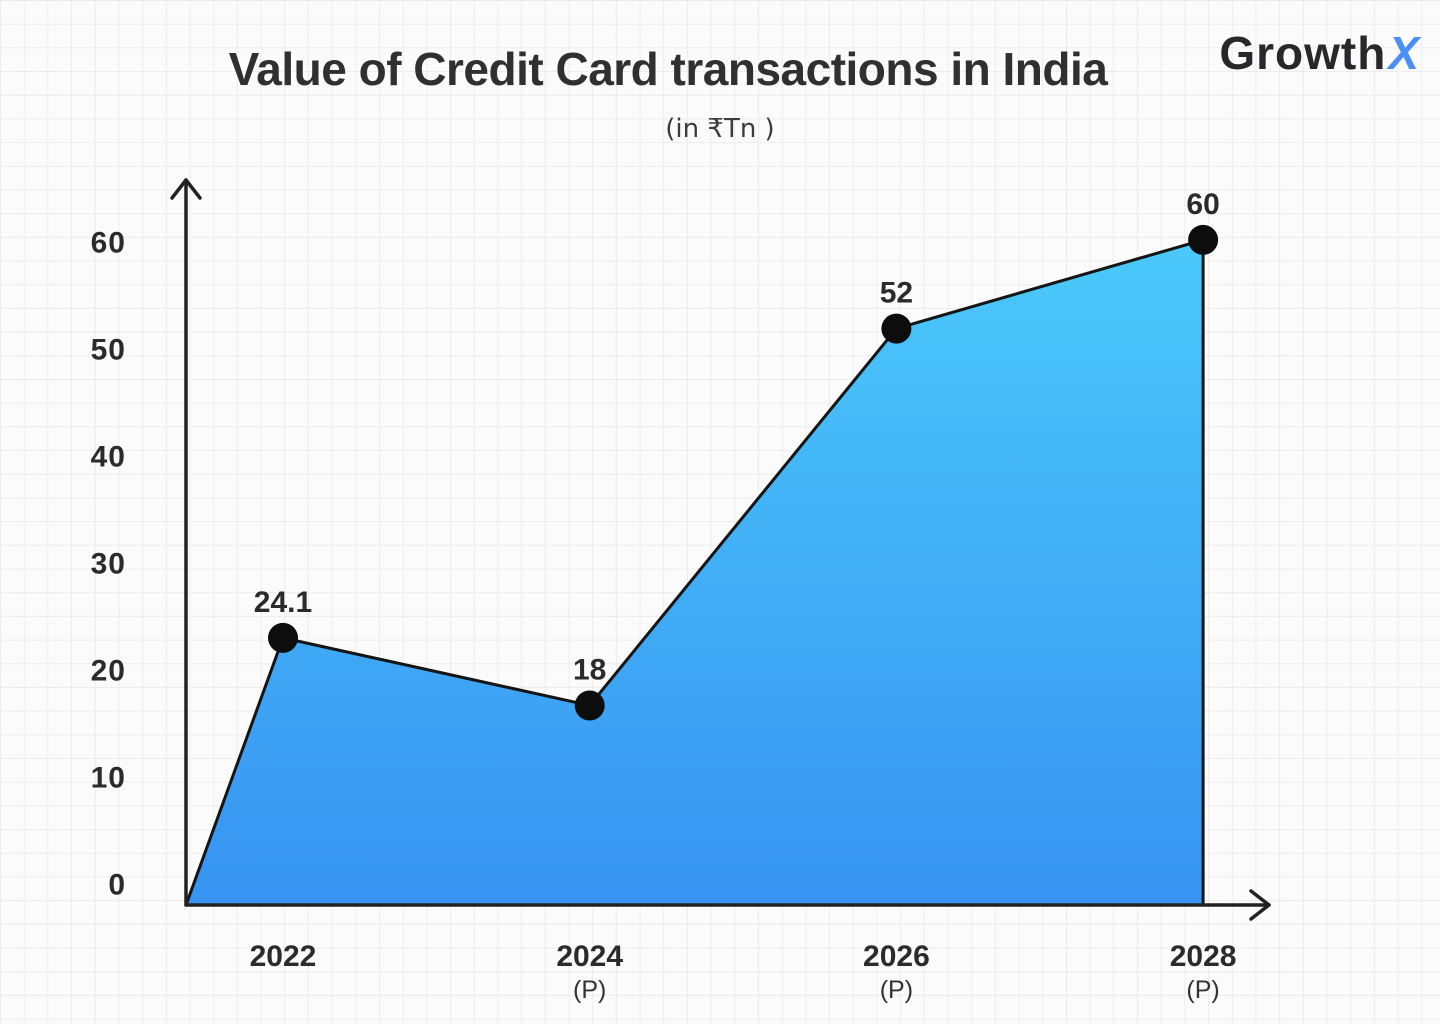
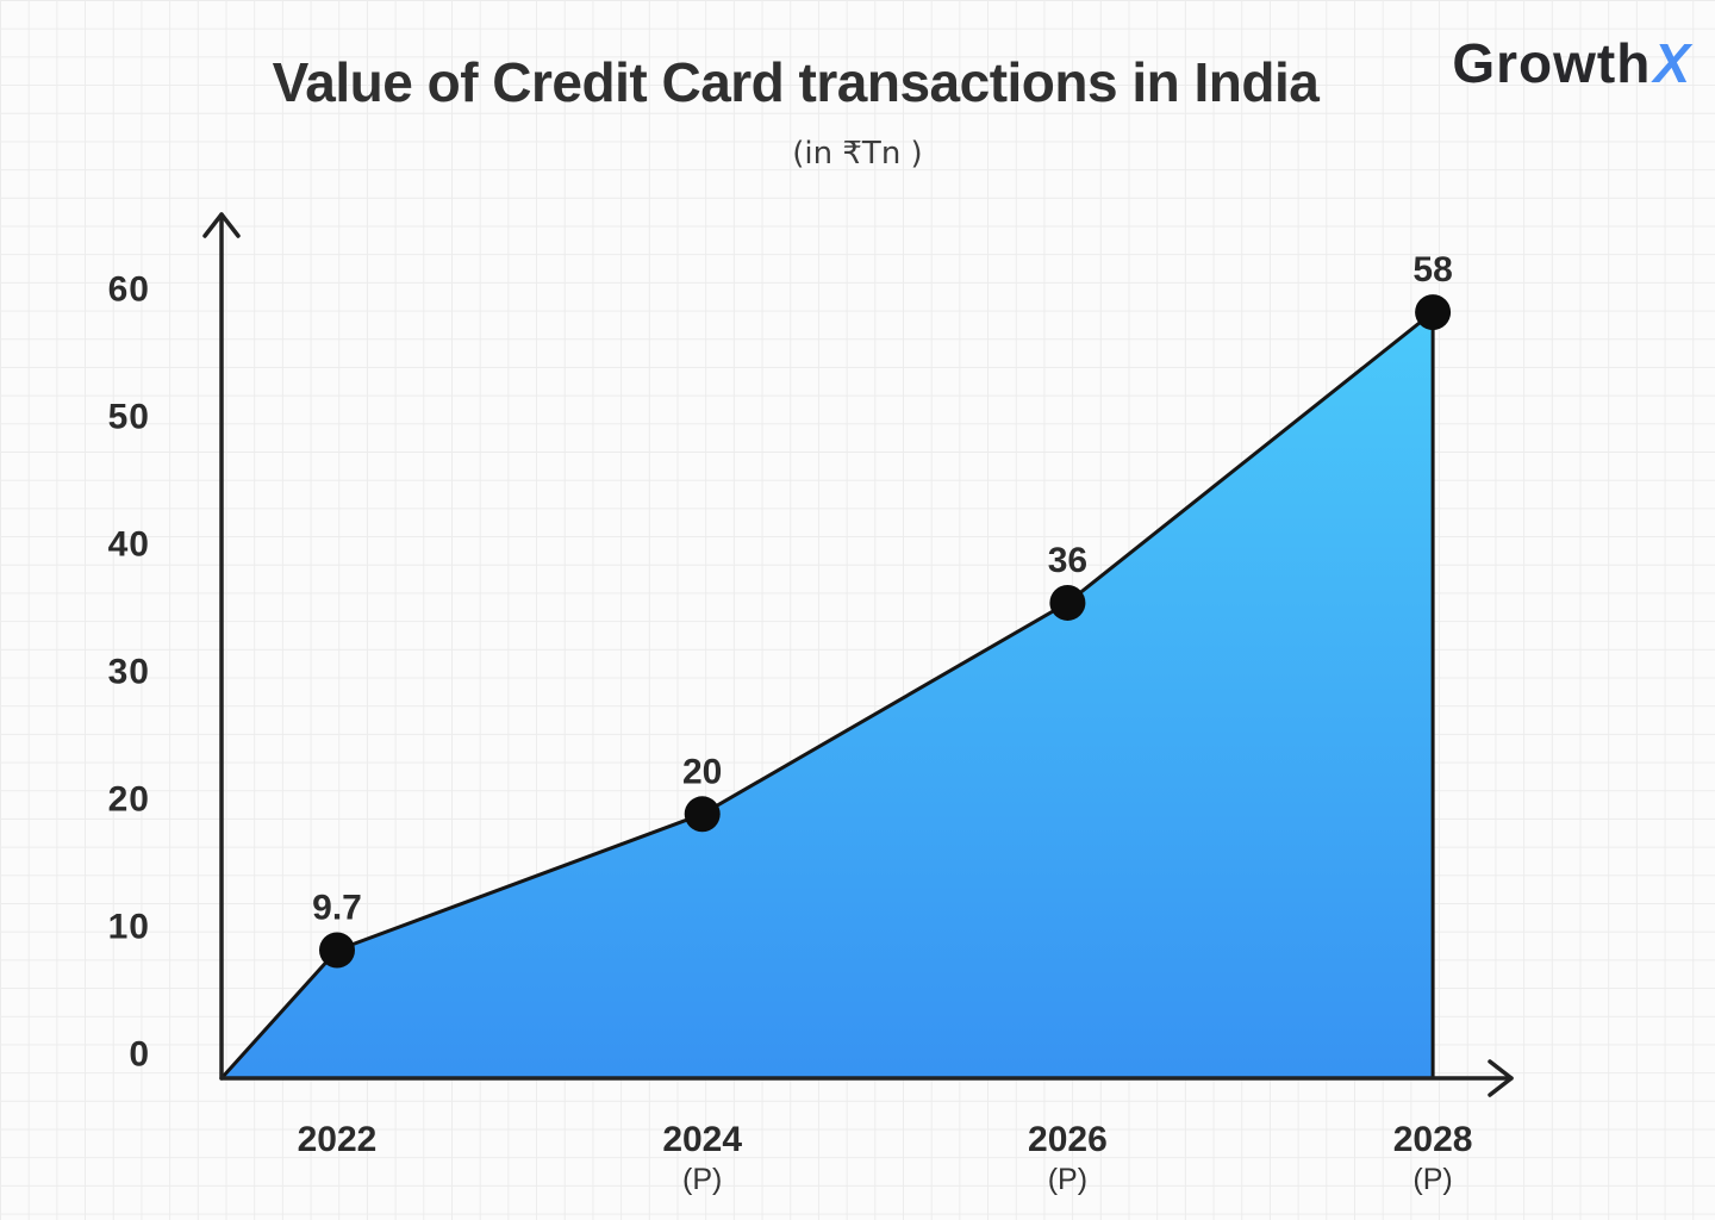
2022: 24.1 -> 9.7
2024 (P): 18 -> 20
2026 (P): 52 -> 36
2028 (P): 60 -> 58
